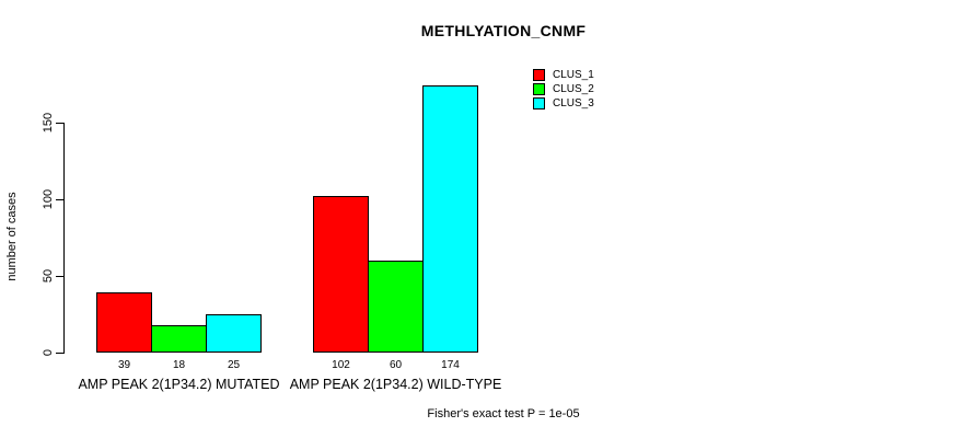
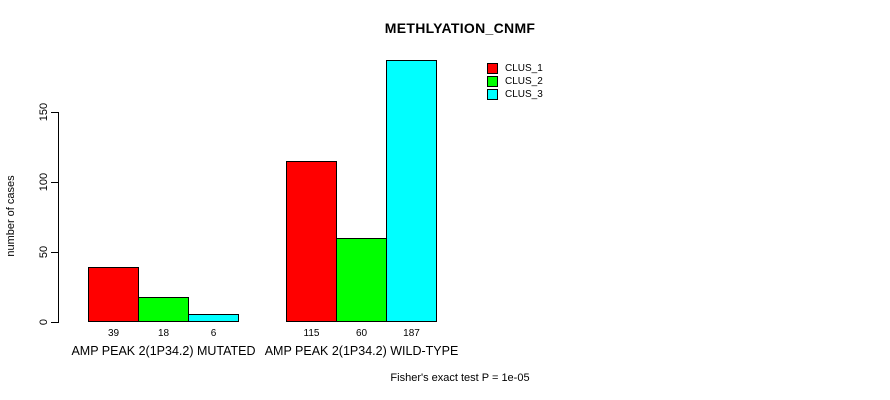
CLUS_3/AMP PEAK 2(1P34.2) MUTATED: 25 -> 6
CLUS_1/AMP PEAK 2(1P34.2) WILD-TYPE: 102 -> 115
CLUS_3/AMP PEAK 2(1P34.2) WILD-TYPE: 174 -> 187
